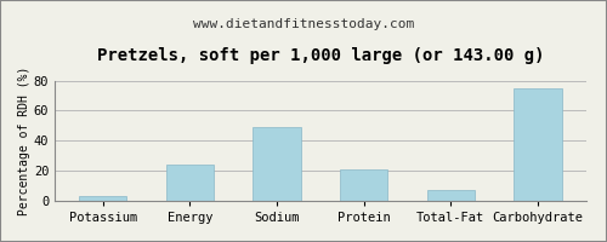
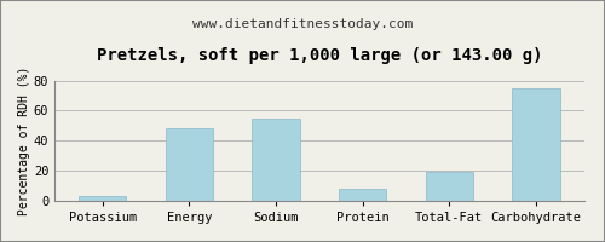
Energy: 24 -> 48
Sodium: 49 -> 55
Protein: 21 -> 8
Total-Fat: 7 -> 19
